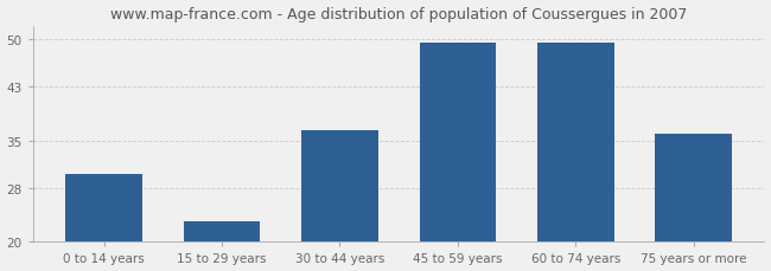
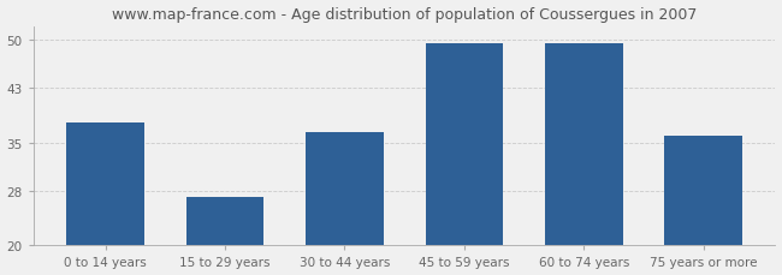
0 to 14 years: 30.0 -> 38.0
15 to 29 years: 23.0 -> 27.0
